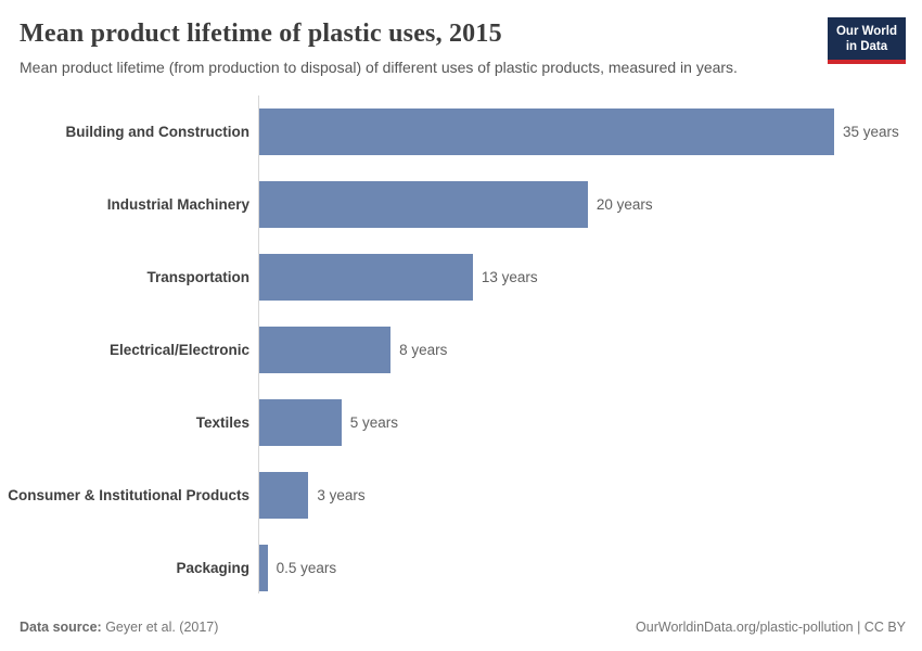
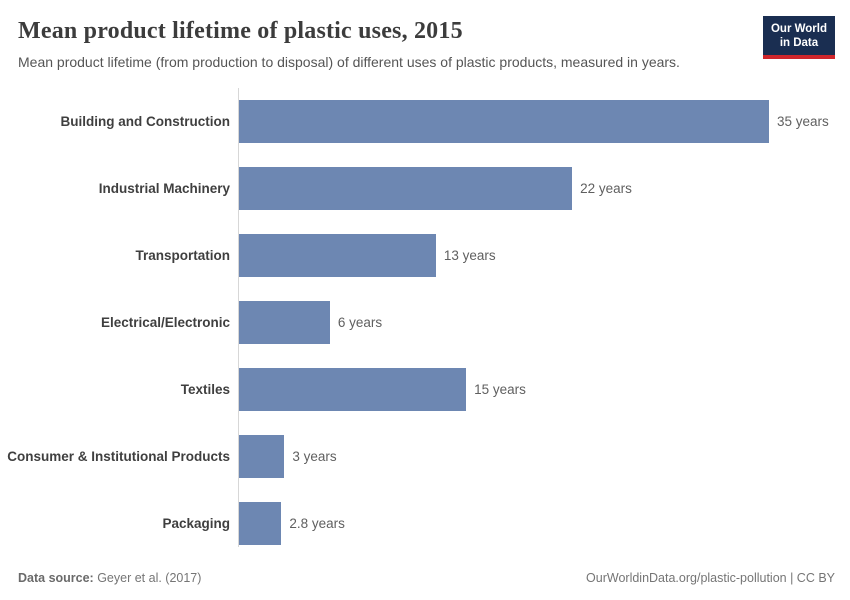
Industrial Machinery: 20 -> 22
Electrical/Electronic: 8 -> 6
Textiles: 5 -> 15
Packaging: 0.5 -> 2.8
